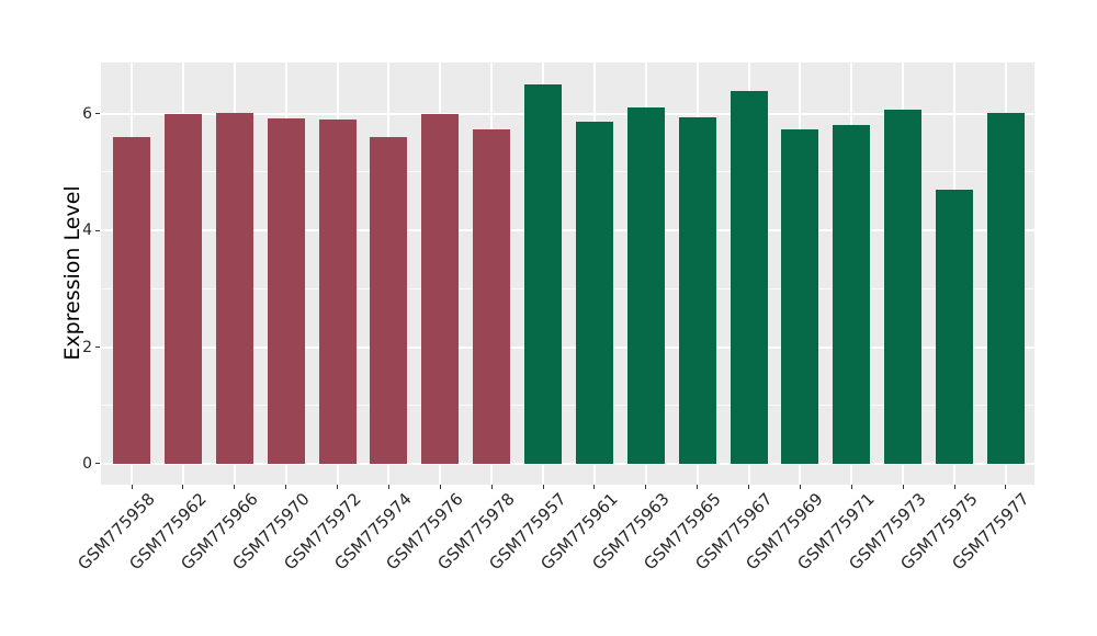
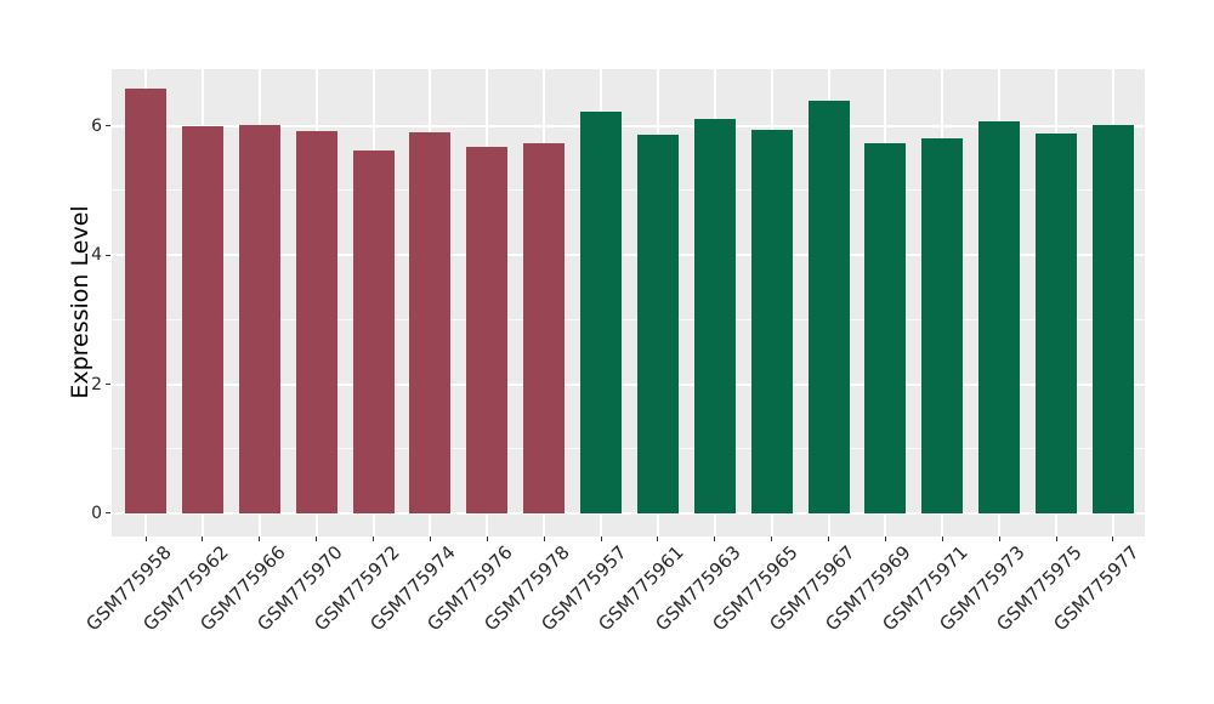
GSM775958: 5.6 -> 6.6
GSM775972: 5.9 -> 5.6
GSM775974: 5.6 -> 5.9
GSM775976: 6.0 -> 5.7
GSM775957: 6.5 -> 6.2
GSM775975: 4.7 -> 5.9
